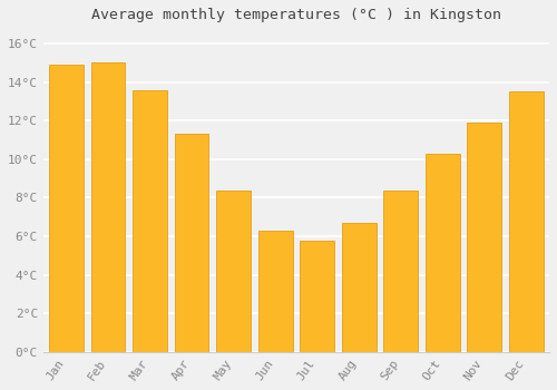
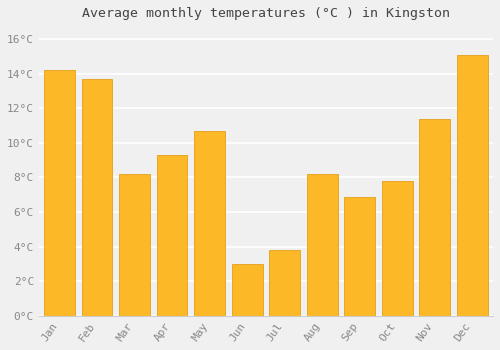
Jan: 14.9°C -> 14.2°C
Feb: 15.0°C -> 13.7°C
Mar: 13.6°C -> 8.2°C
Apr: 11.3°C -> 9.3°C
May: 8.4°C -> 10.7°C
Jun: 6.3°C -> 3.0°C
Jul: 5.8°C -> 3.8°C
Aug: 6.7°C -> 8.2°C
Sep: 8.4°C -> 6.9°C
Oct: 10.3°C -> 7.8°C
Nov: 11.9°C -> 11.4°C
Dec: 13.5°C -> 15.1°C
